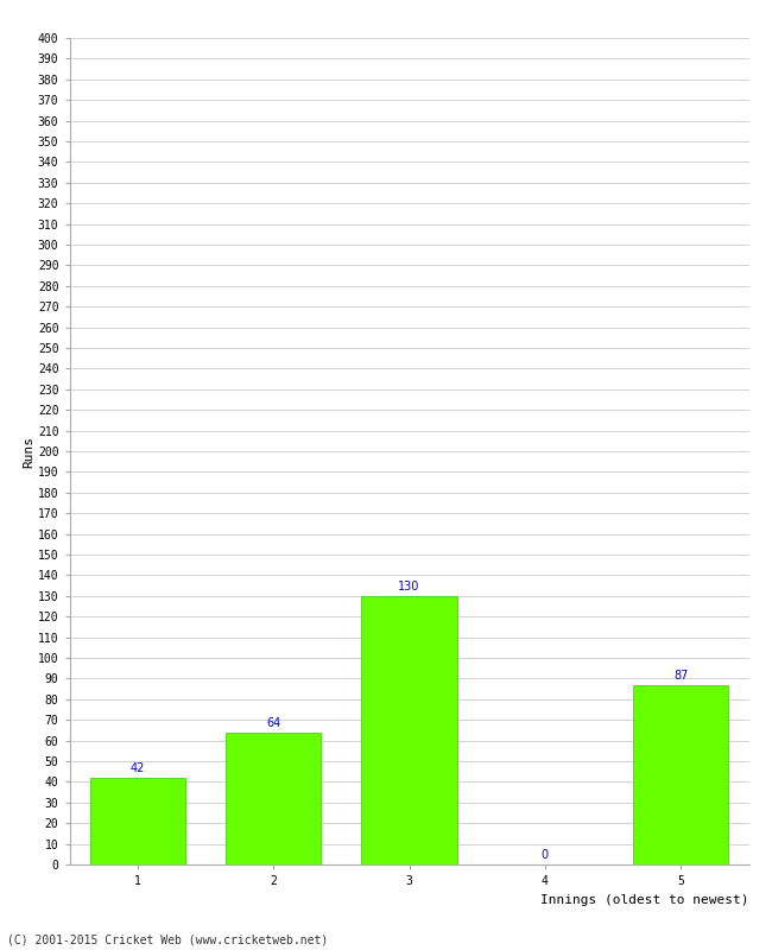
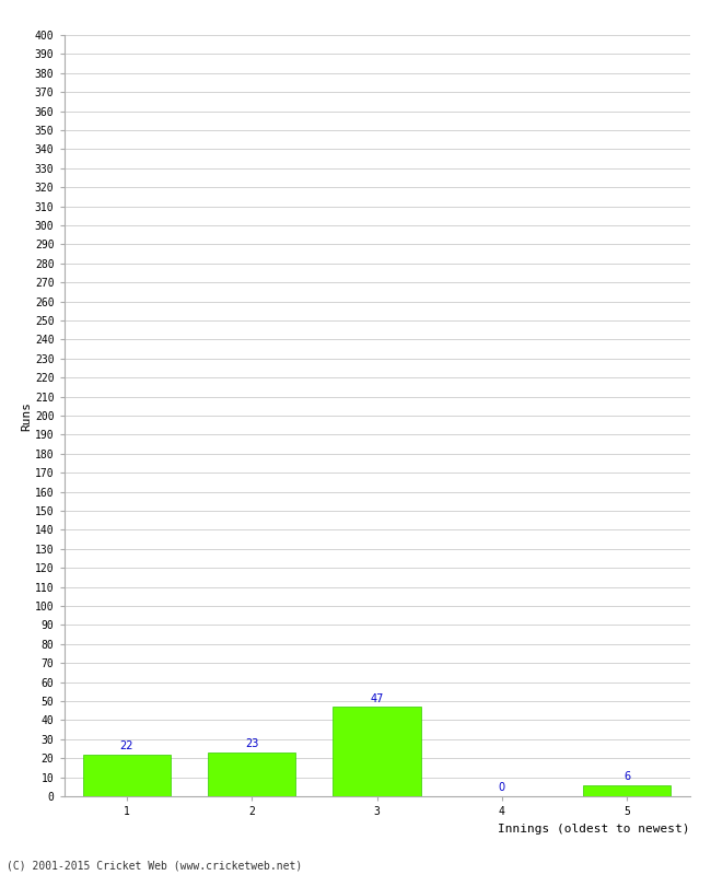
1: 42 -> 22
2: 64 -> 23
3: 130 -> 47
5: 87 -> 6
